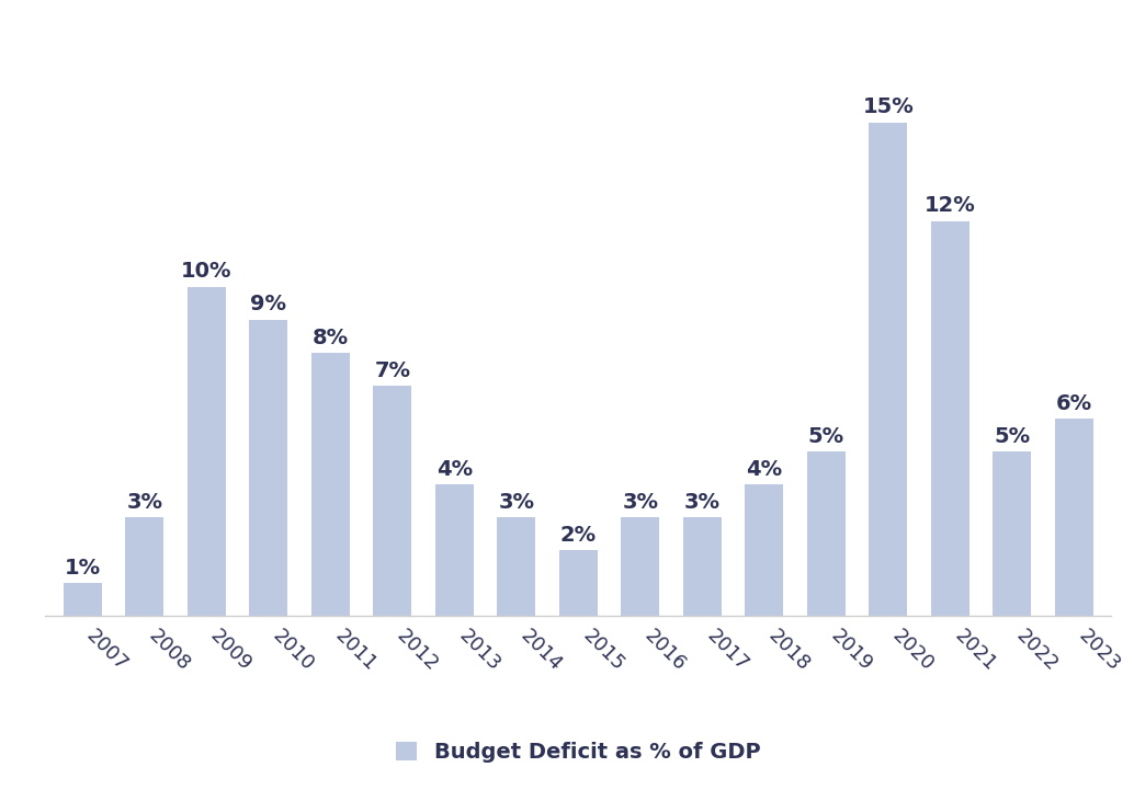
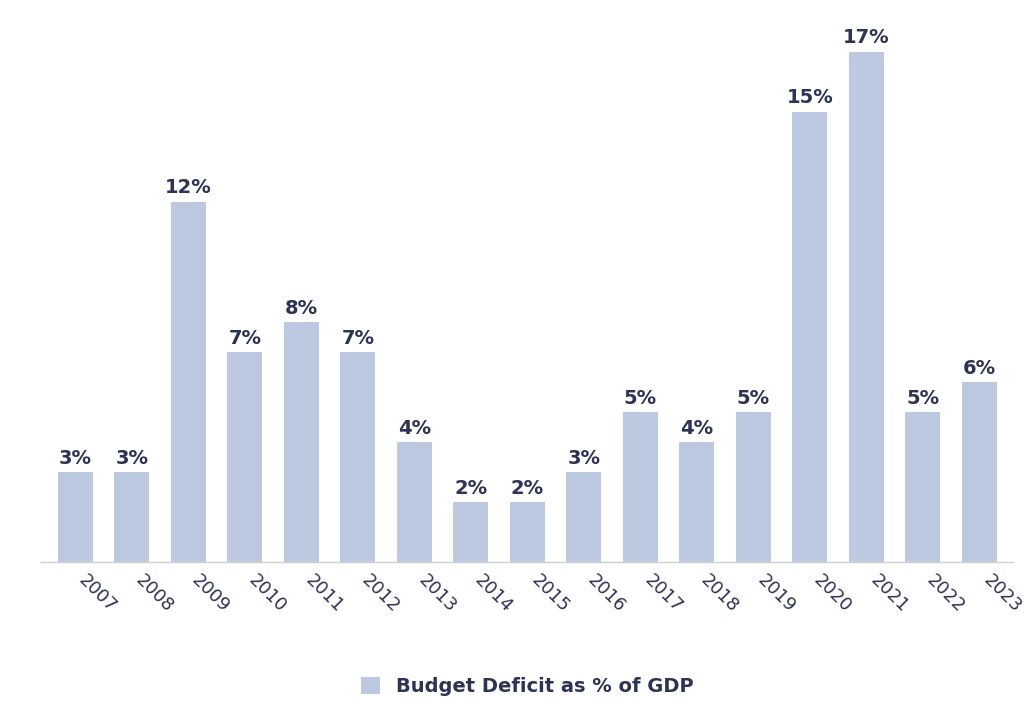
2007: 1% -> 3%
2009: 10% -> 12%
2010: 9% -> 7%
2014: 3% -> 2%
2017: 3% -> 5%
2021: 12% -> 17%
